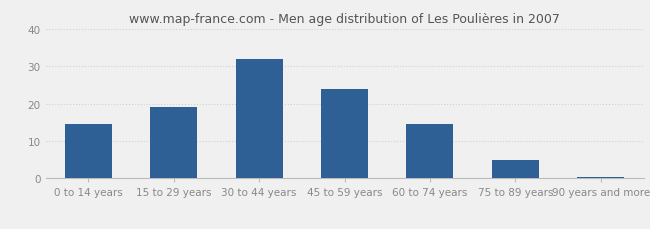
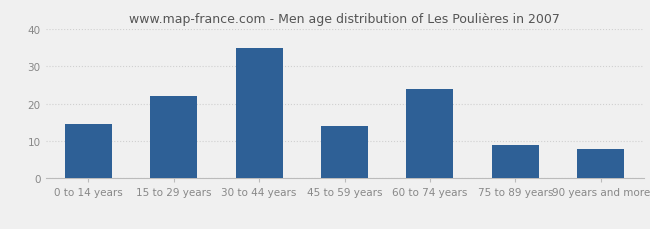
15 to 29 years: 19.0 -> 22.0
30 to 44 years: 32.0 -> 35.0
45 to 59 years: 24.0 -> 14.0
60 to 74 years: 14.5 -> 24.0
75 to 89 years: 5.0 -> 9.0
90 years and more: 0.5 -> 8.0
